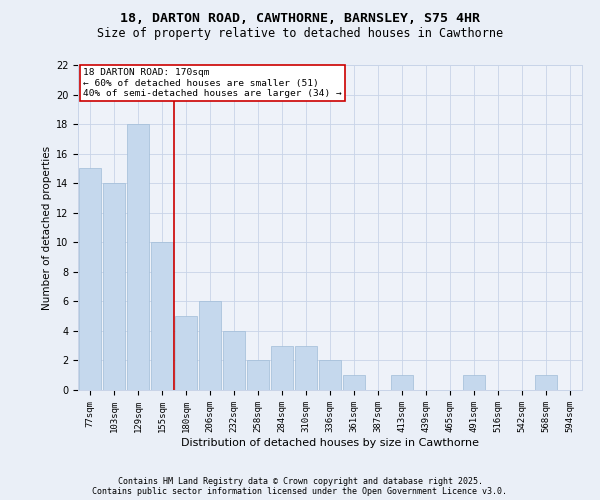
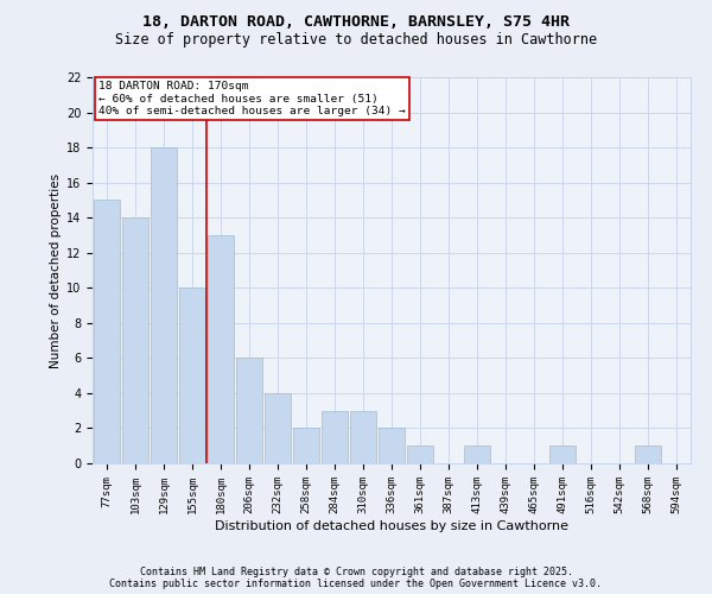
180sqm: 5 -> 13
